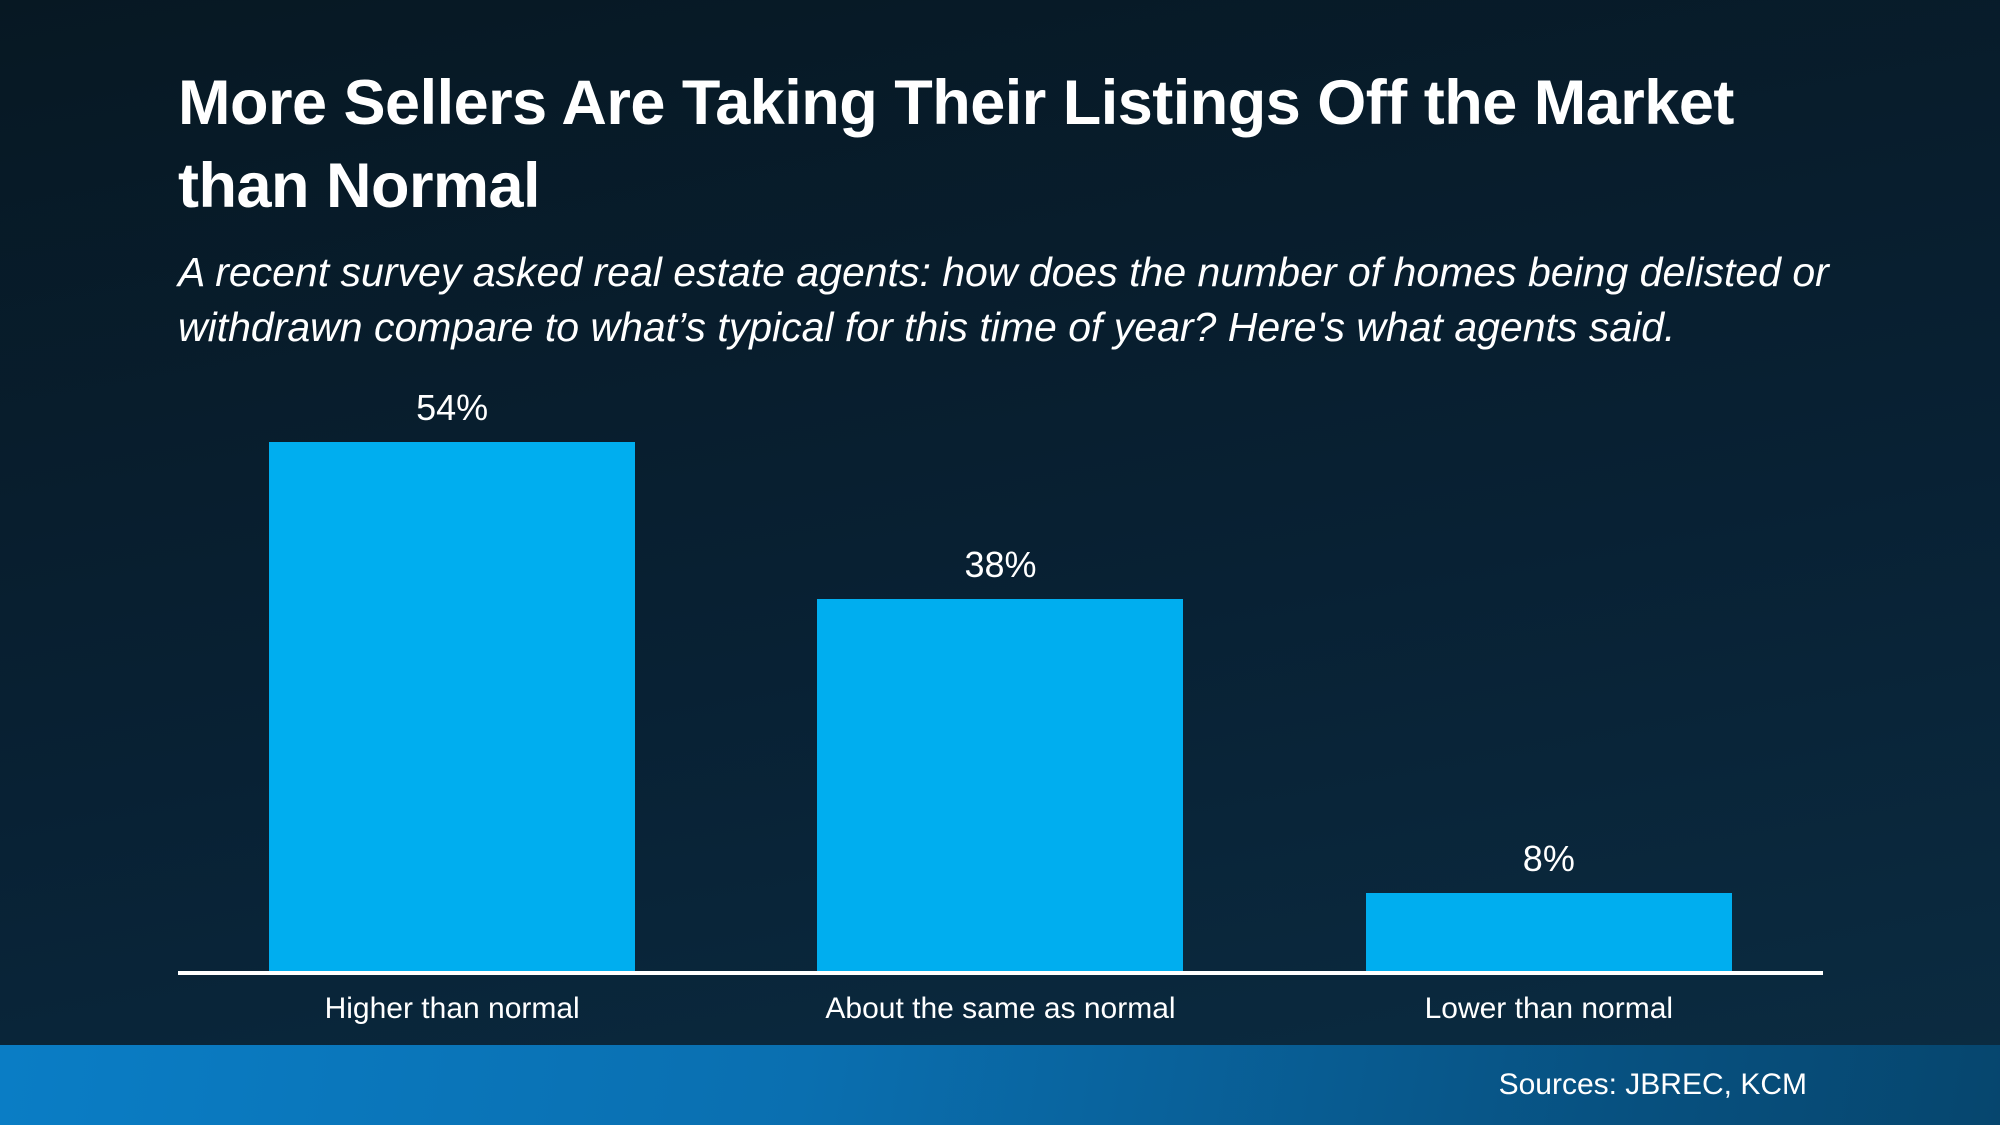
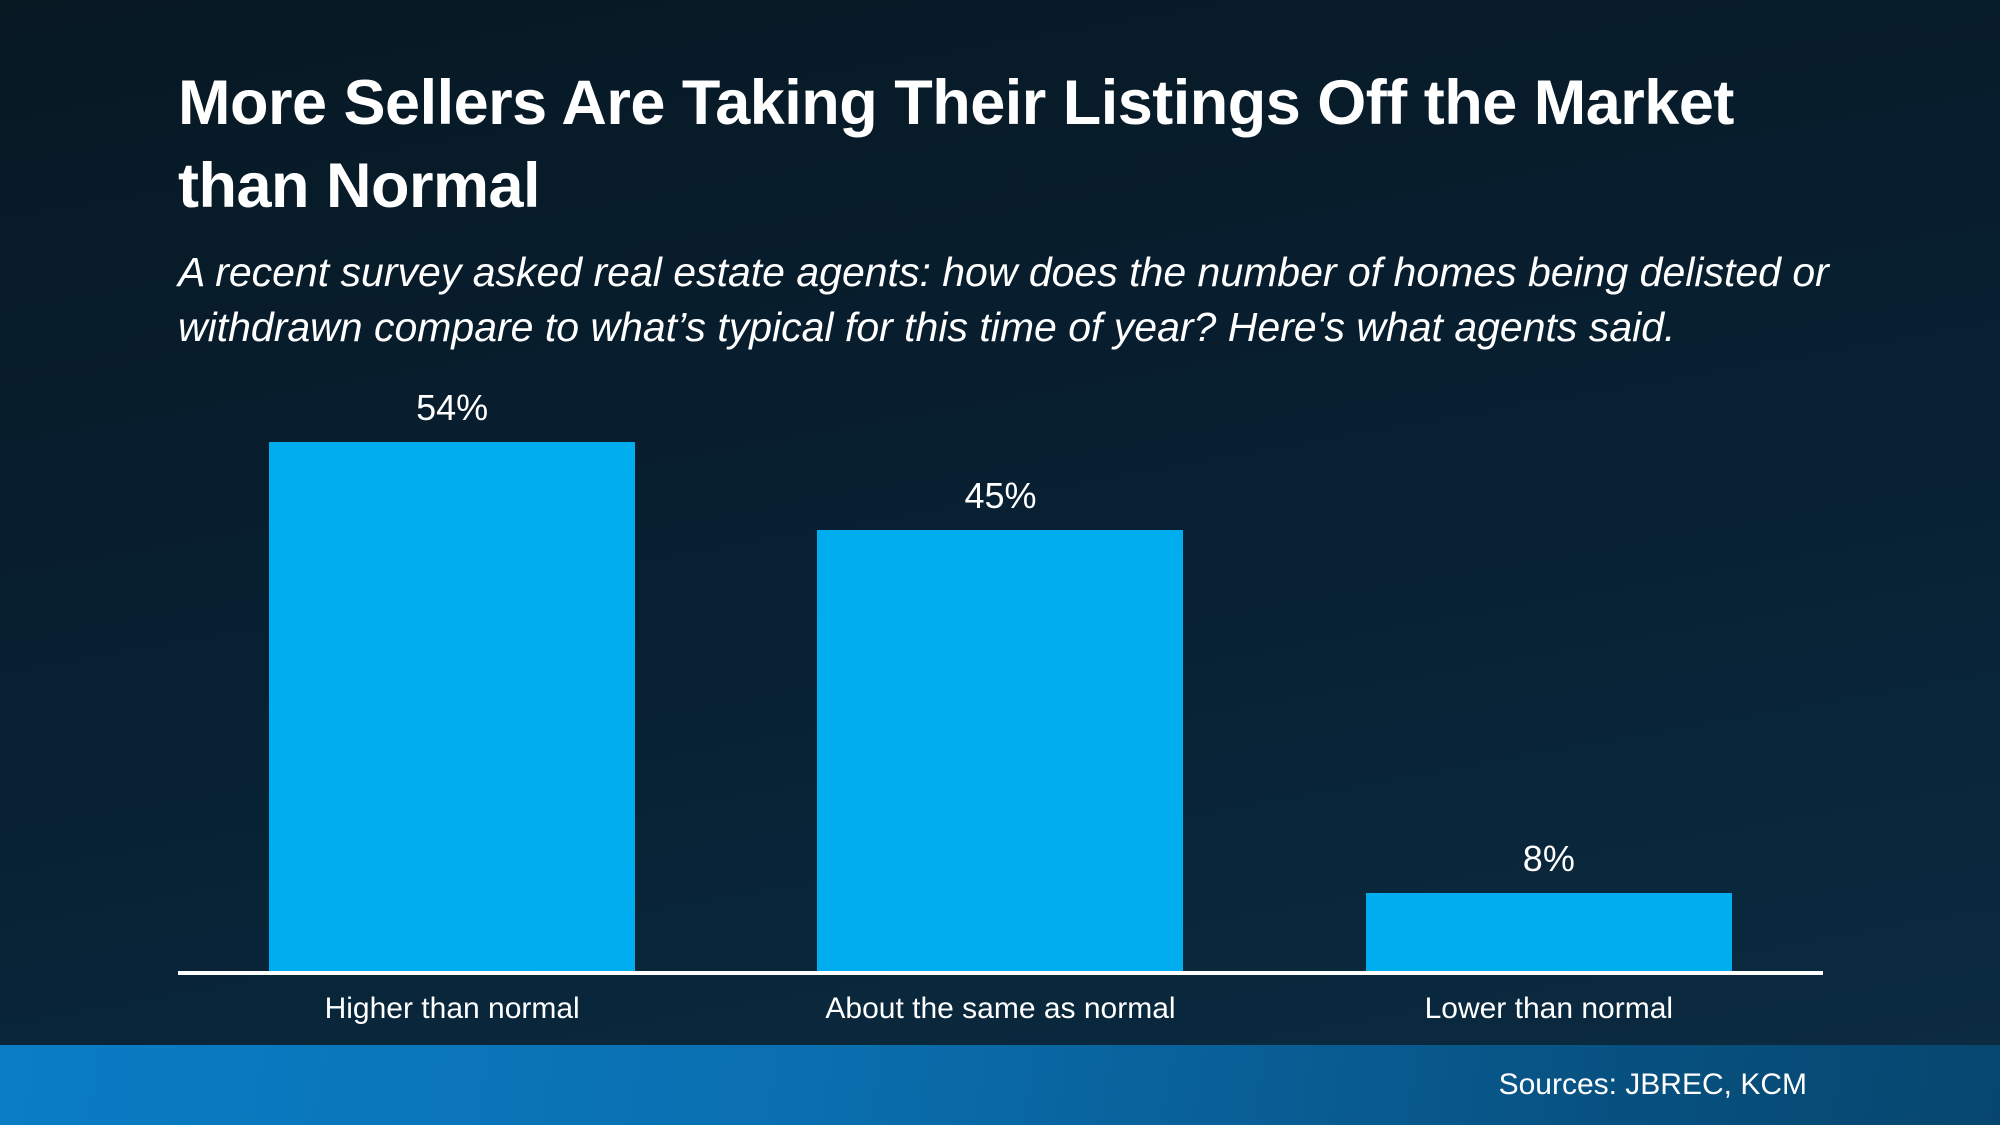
About the same as normal: 38% -> 45%
